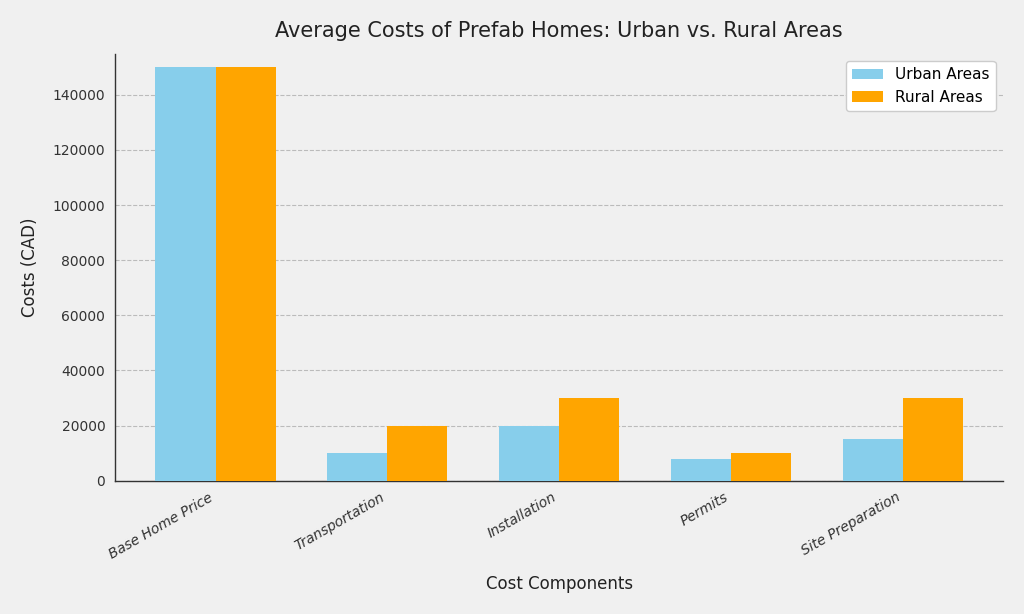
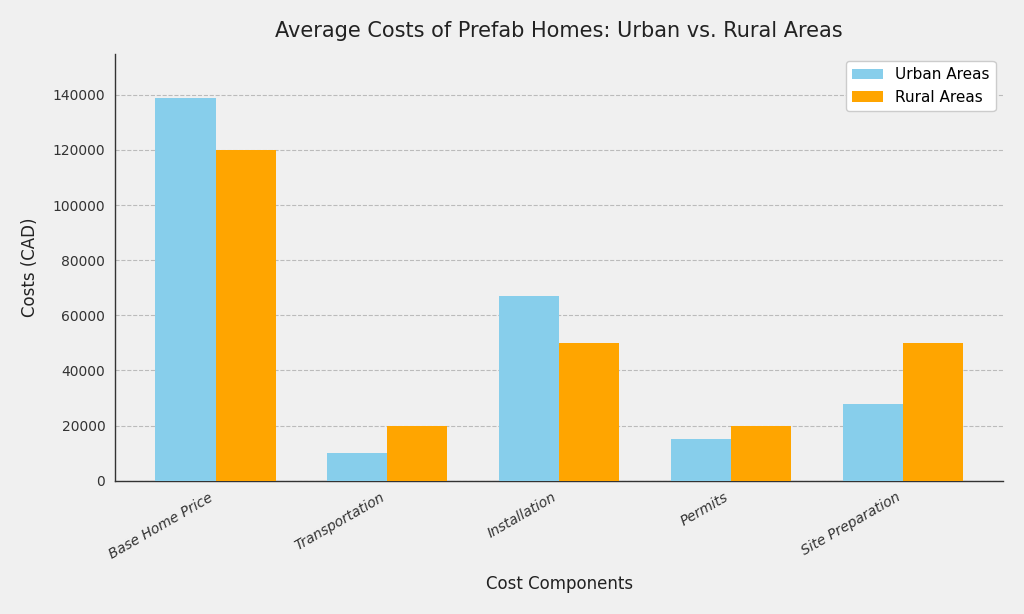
Urban Areas/Base Home Price: 150000 -> 139000
Rural Areas/Base Home Price: 150000 -> 120000
Urban Areas/Installation: 20000 -> 67000
Rural Areas/Installation: 30000 -> 50000
Urban Areas/Permits: 8000 -> 15000
Rural Areas/Permits: 10000 -> 20000
Urban Areas/Site Preparation: 15000 -> 28000
Rural Areas/Site Preparation: 30000 -> 50000
